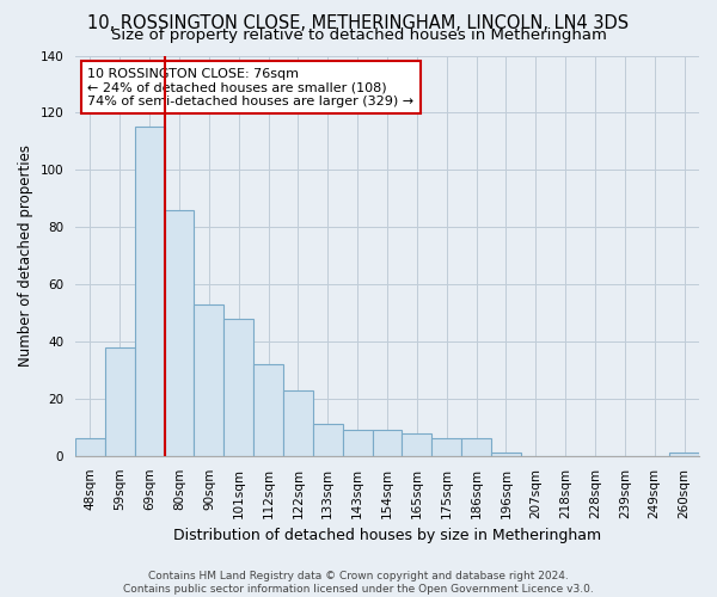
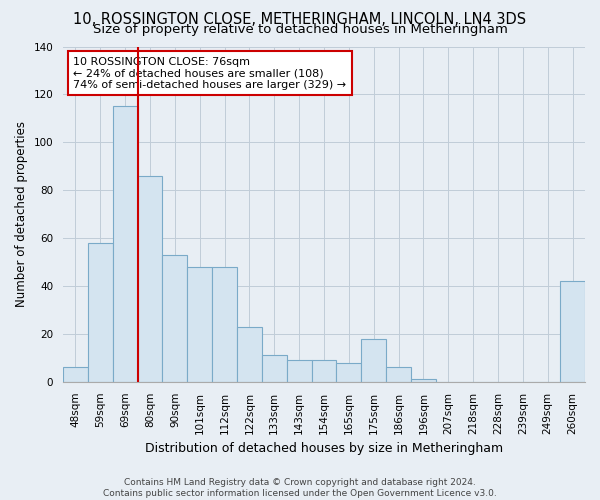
59sqm: 38 -> 58
112sqm: 32 -> 48
175sqm: 6 -> 18
260sqm: 1 -> 42
